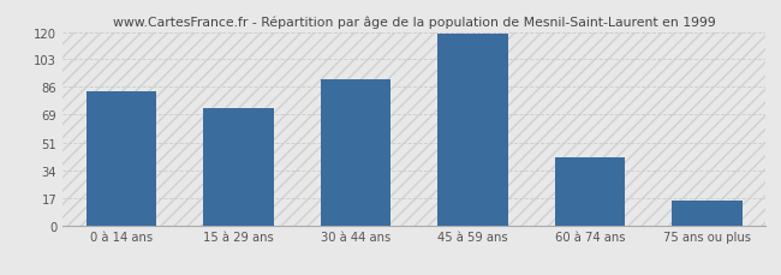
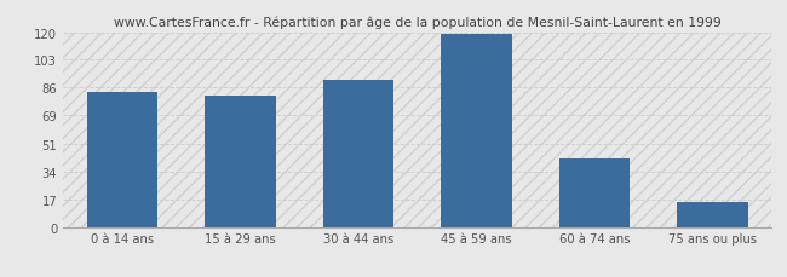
15 à 29 ans: 73 -> 81
